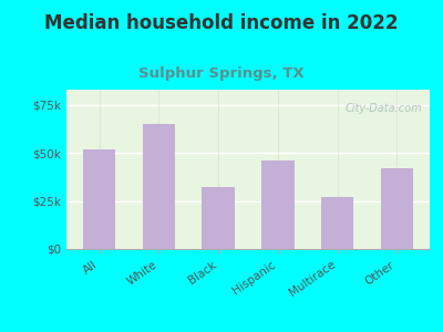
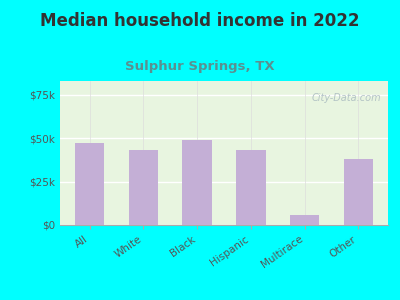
All: $52k -> $47k
White: $65k -> $43k
Black: $32k -> $49k
Hispanic: $46k -> $43k
Multirace: $27k -> $6k
Other: $42k -> $38k
